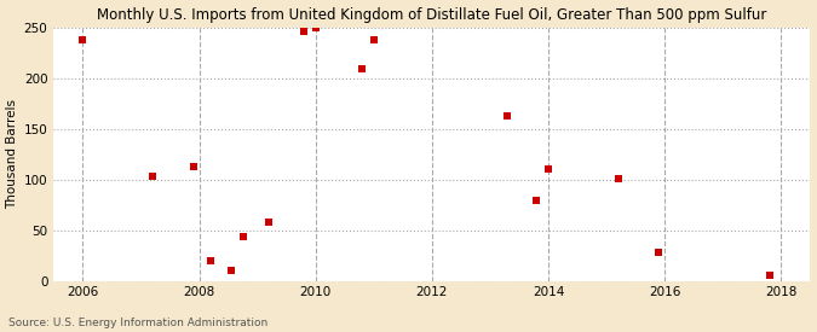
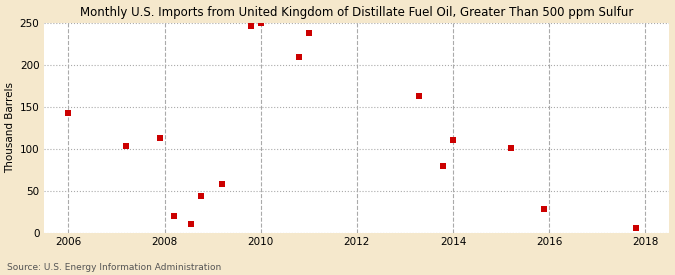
2006: 238 -> 142
